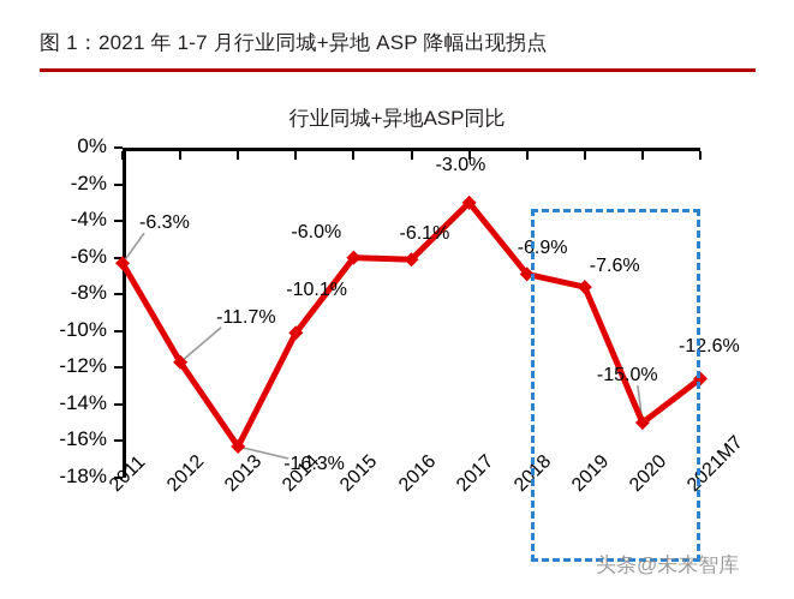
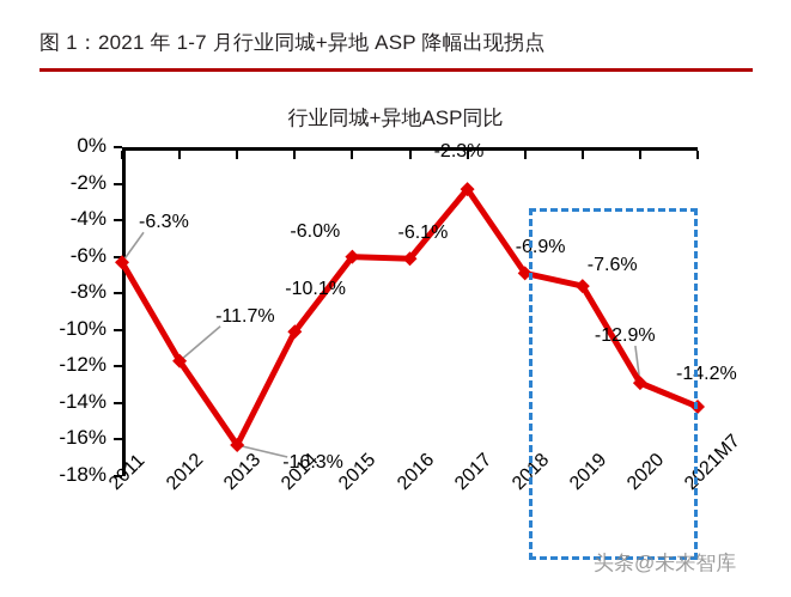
2017: -3.0% -> -2.3%
2020: -15.0% -> -12.9%
2021M7: -12.6% -> -14.2%
